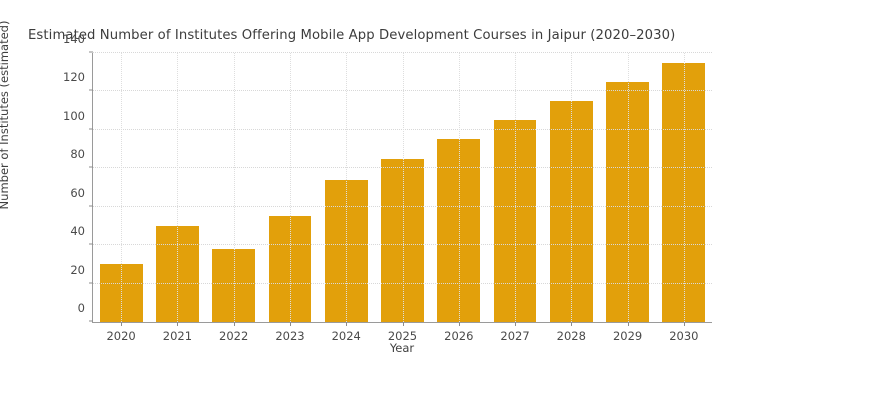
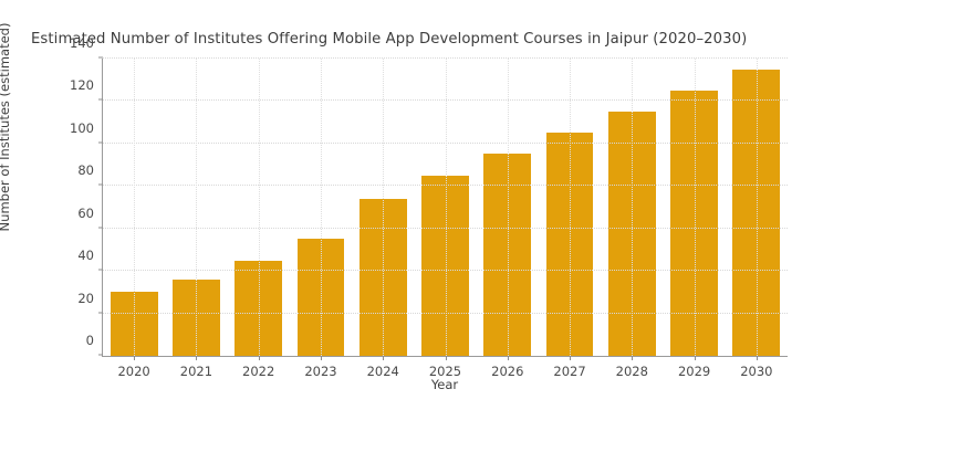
2021: 50 -> 36
2022: 38 -> 45
